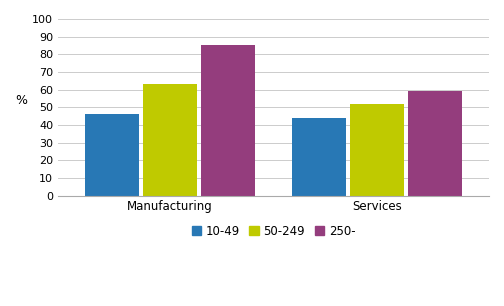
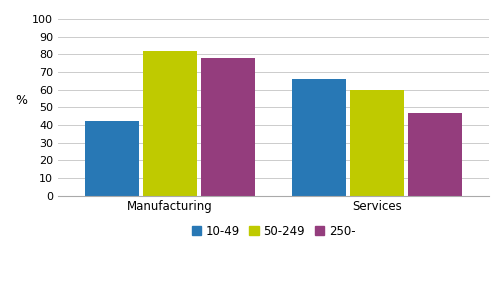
10-49/Manufacturing: 46 -> 42
50-249/Manufacturing: 63 -> 82
250-/Manufacturing: 85 -> 78
10-49/Services: 44 -> 66
50-249/Services: 52 -> 60
250-/Services: 59 -> 47
